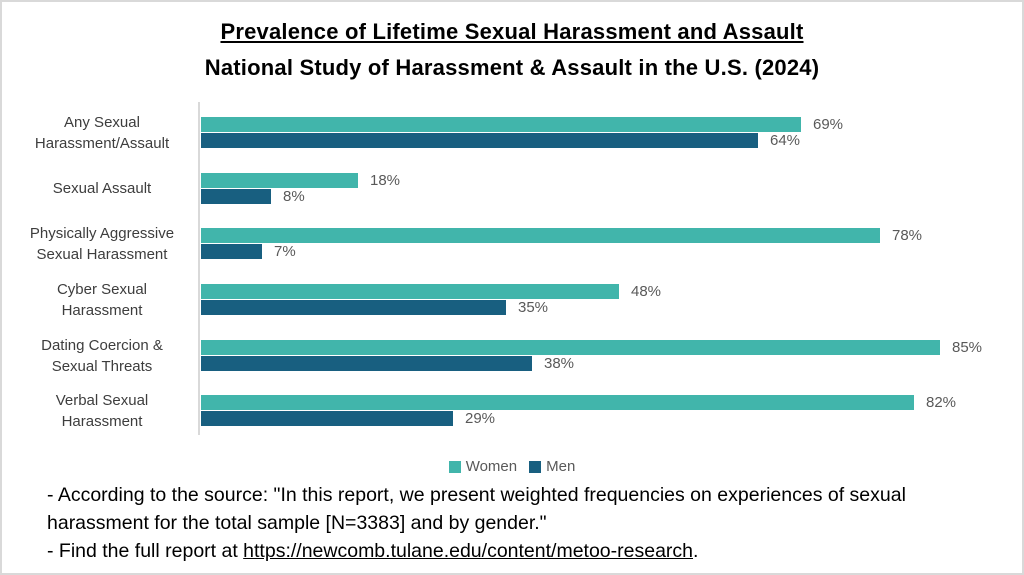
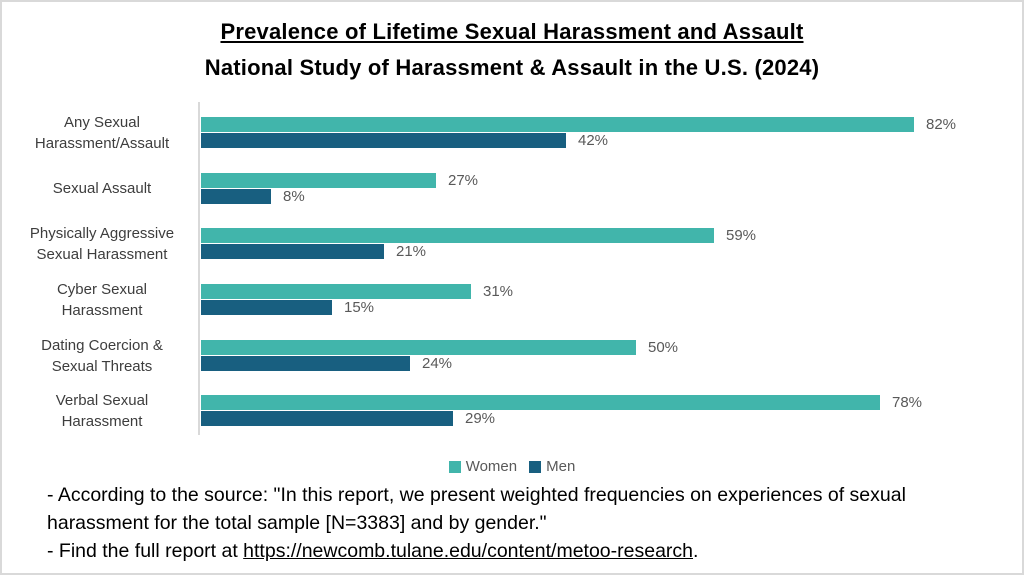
Women/Any Sexual Harassment/Assault: 69% -> 82%
Men/Any Sexual Harassment/Assault: 64% -> 42%
Women/Sexual Assault: 18% -> 27%
Women/Physically Aggressive Sexual Harassment: 78% -> 59%
Men/Physically Aggressive Sexual Harassment: 7% -> 21%
Women/Cyber Sexual Harassment: 48% -> 31%
Men/Cyber Sexual Harassment: 35% -> 15%
Women/Dating Coercion & Sexual Threats: 85% -> 50%
Men/Dating Coercion & Sexual Threats: 38% -> 24%
Women/Verbal Sexual Harassment: 82% -> 78%
